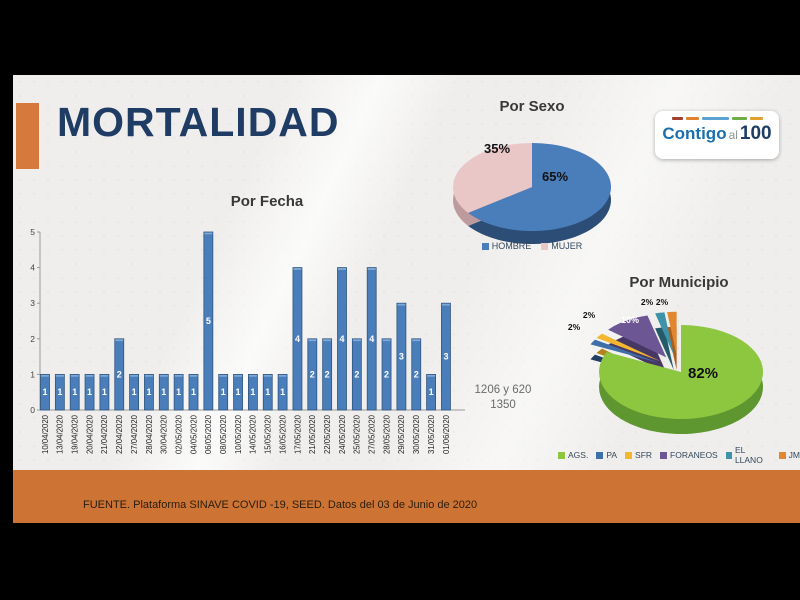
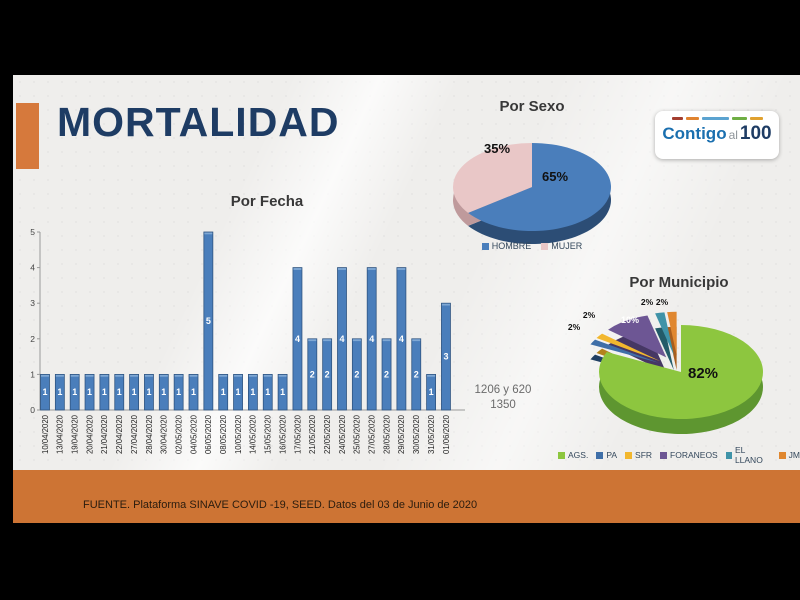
Por Fecha/22/04/2020: 2 -> 1
Por Fecha/29/05/2020: 3 -> 4
